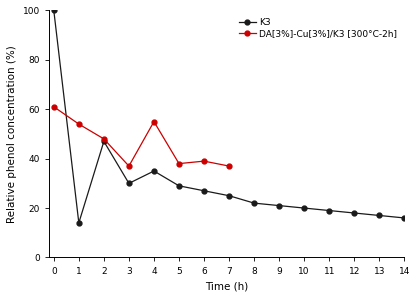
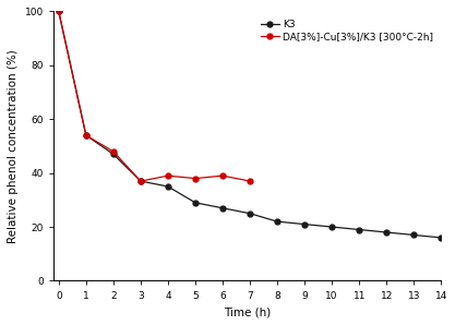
DA[3%]-Cu[3%]/K3 [300°C-2h]/0: 61 -> 100
K3/1: 14 -> 54
K3/3: 30 -> 37
DA[3%]-Cu[3%]/K3 [300°C-2h]/4: 55 -> 39
